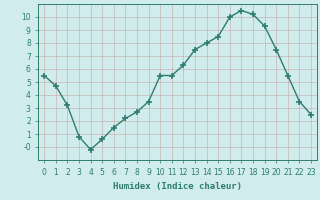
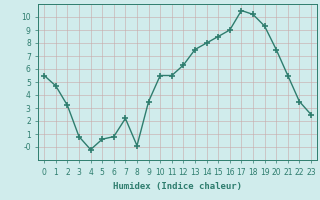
6: 1.5 -> 0.8
8: 2.7 -> 0.1
16: 10.0 -> 9.0
